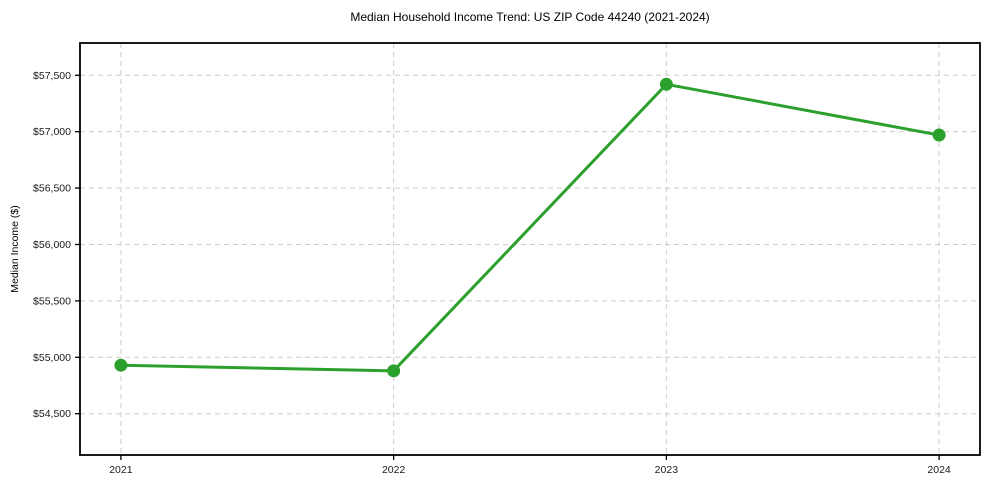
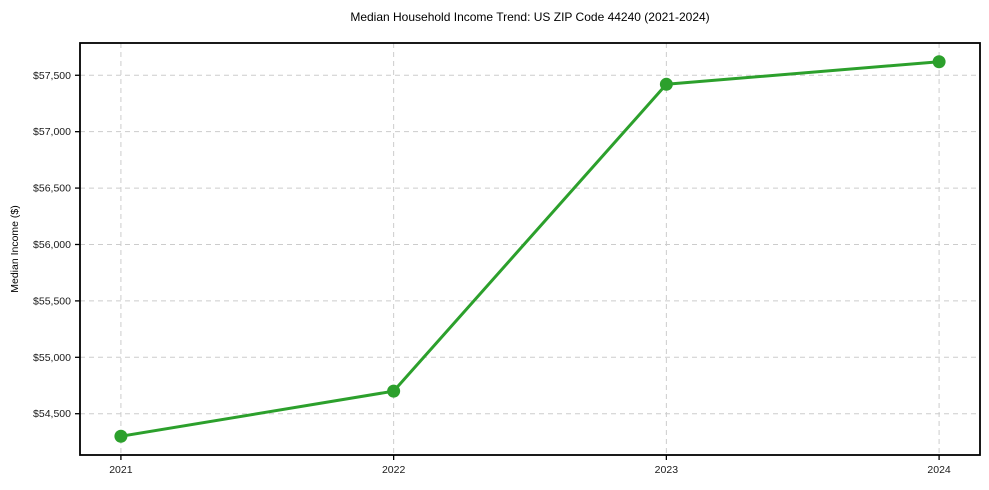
2021: $54930 -> $54300
2022: $54880 -> $54700
2024: $56970 -> $57620
